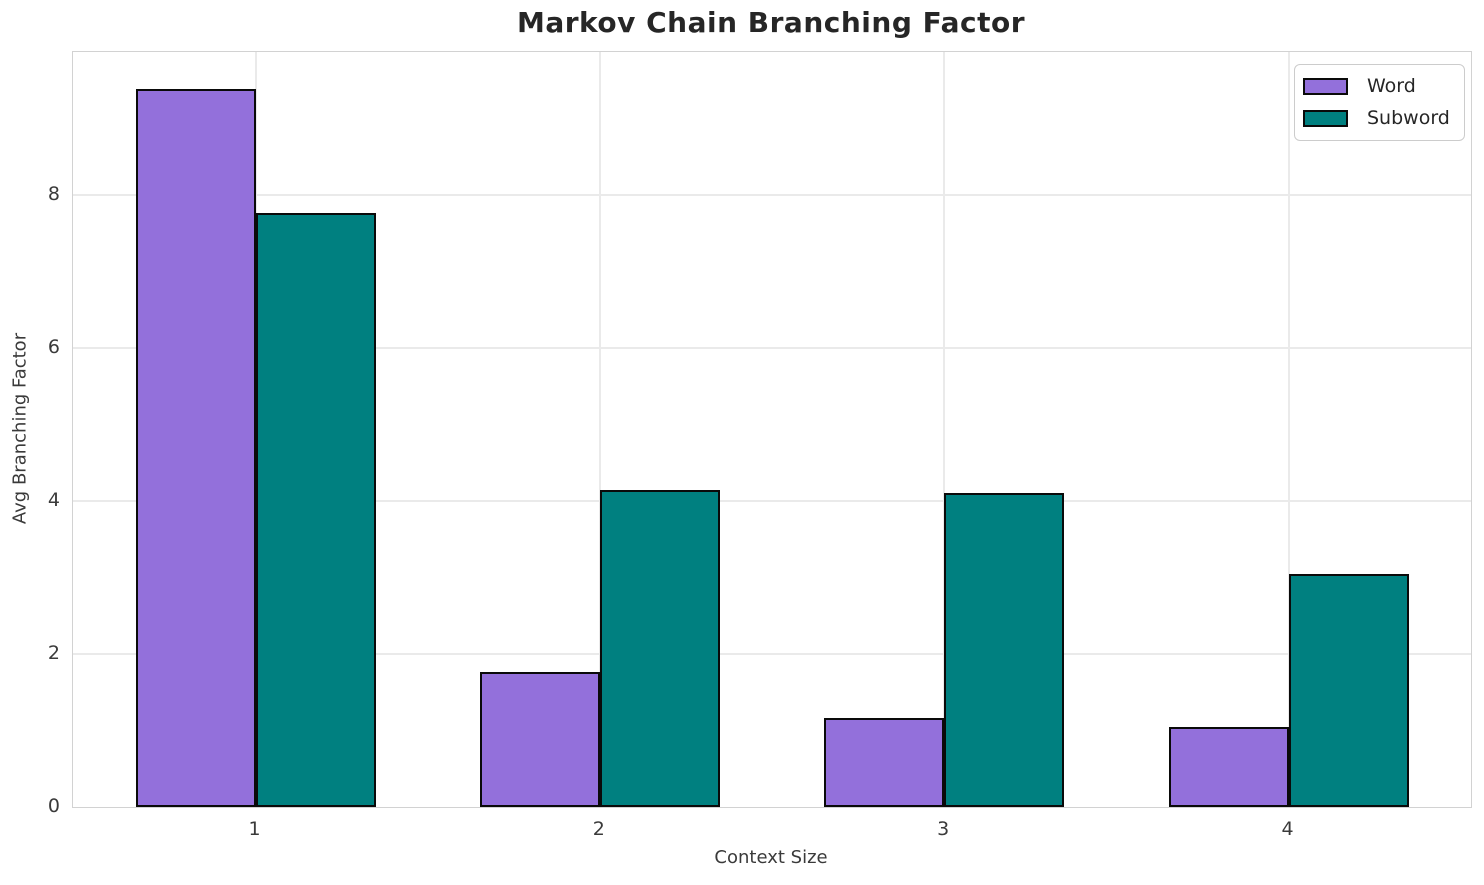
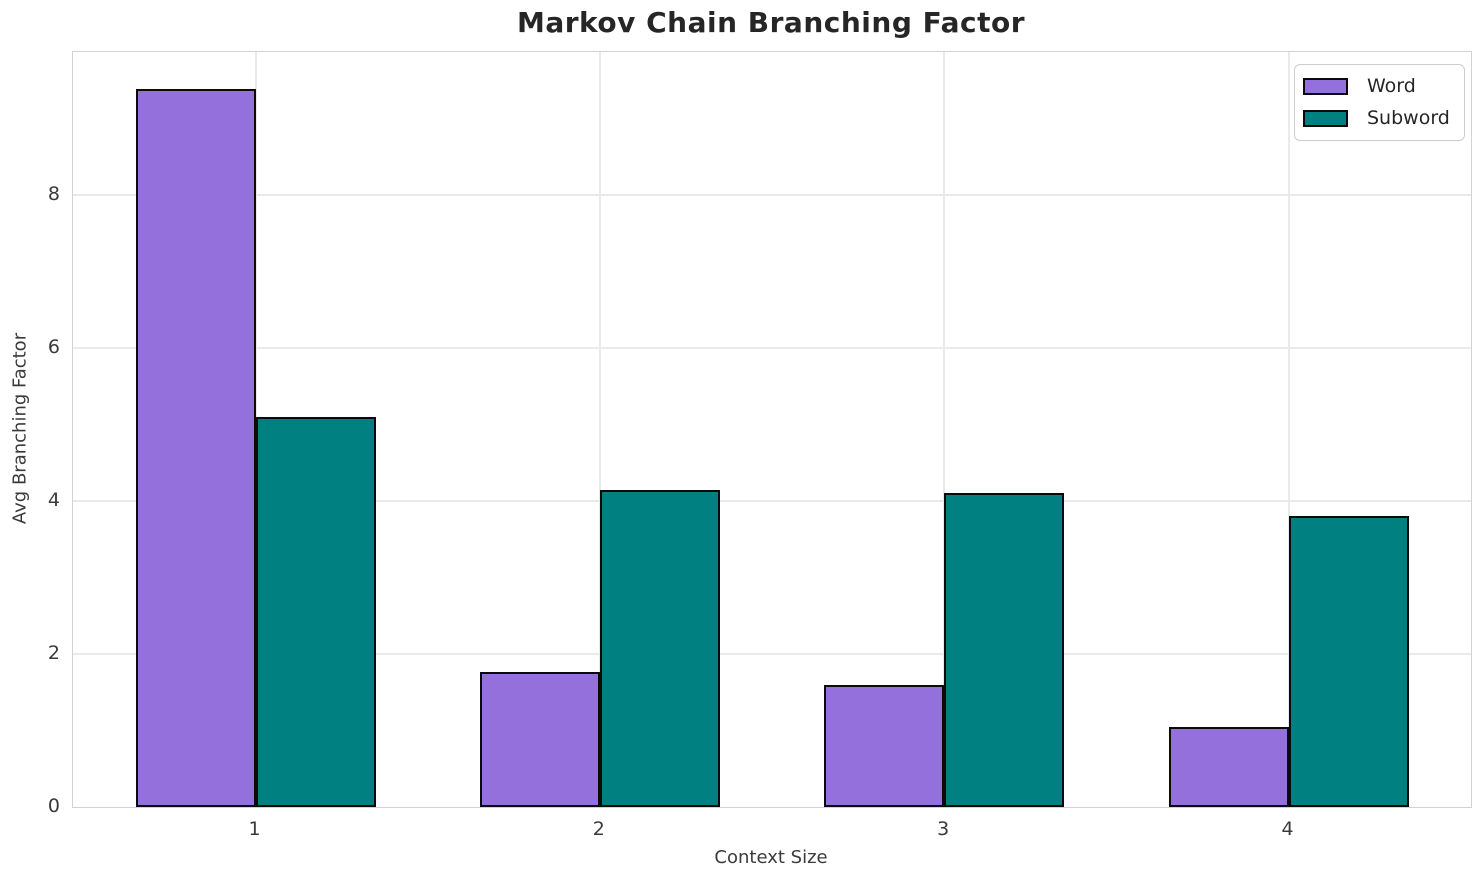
Subword/1: 7.8 -> 5.1
Word/3: 1.2 -> 1.6
Subword/4: 3.0 -> 3.8
